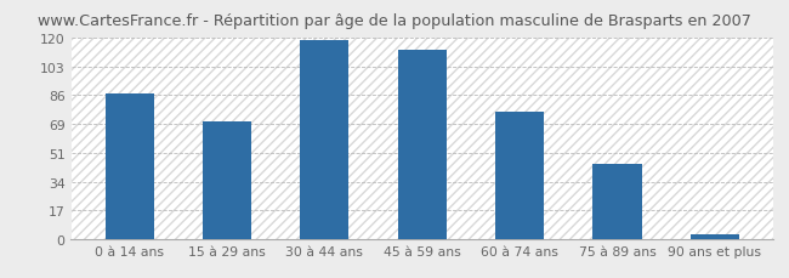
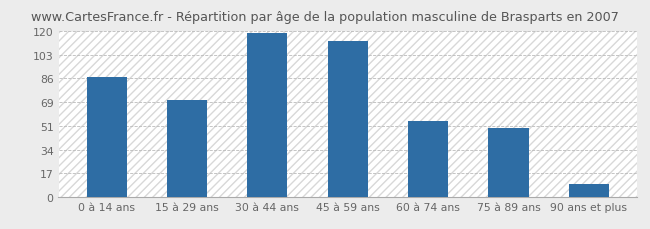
60 à 74 ans: 76 -> 55
75 à 89 ans: 45 -> 50
90 ans et plus: 3 -> 9
